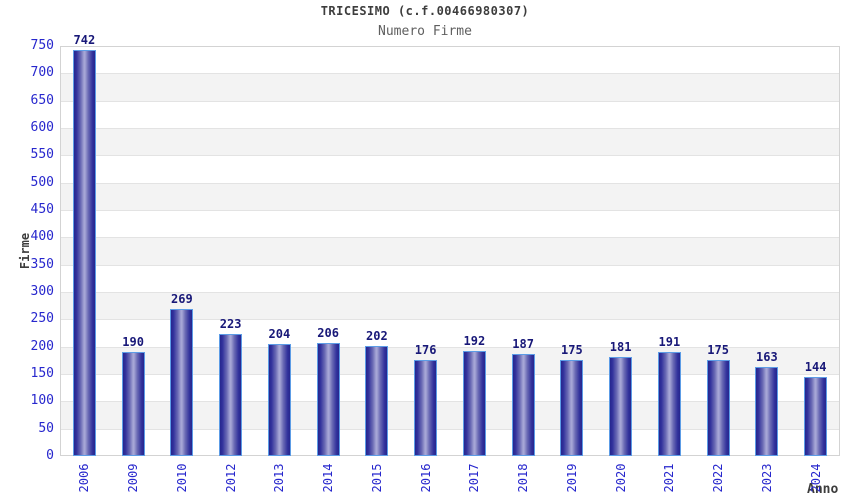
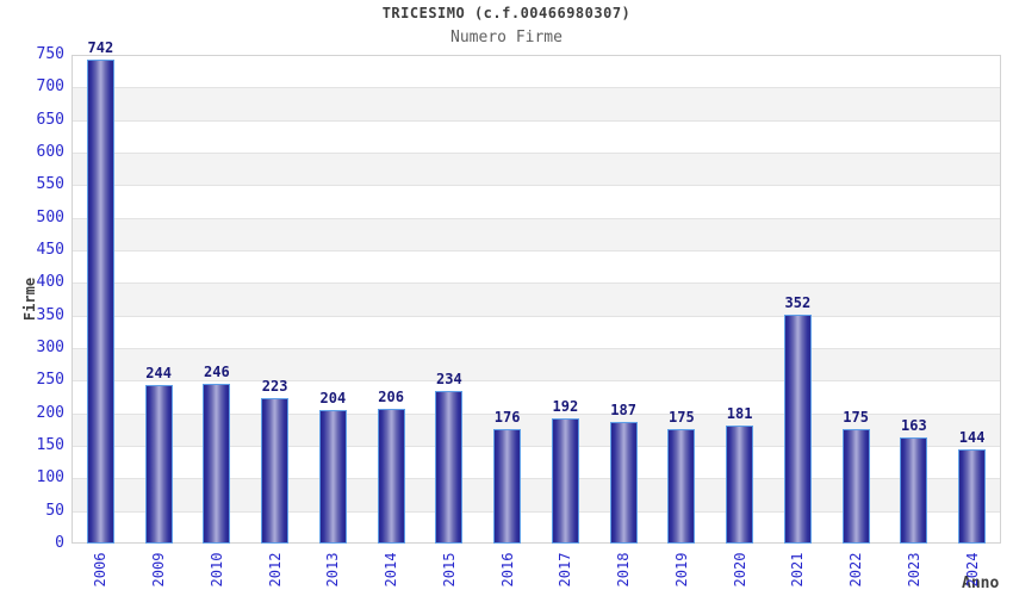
2009: 190 -> 244
2010: 269 -> 246
2015: 202 -> 234
2021: 191 -> 352
